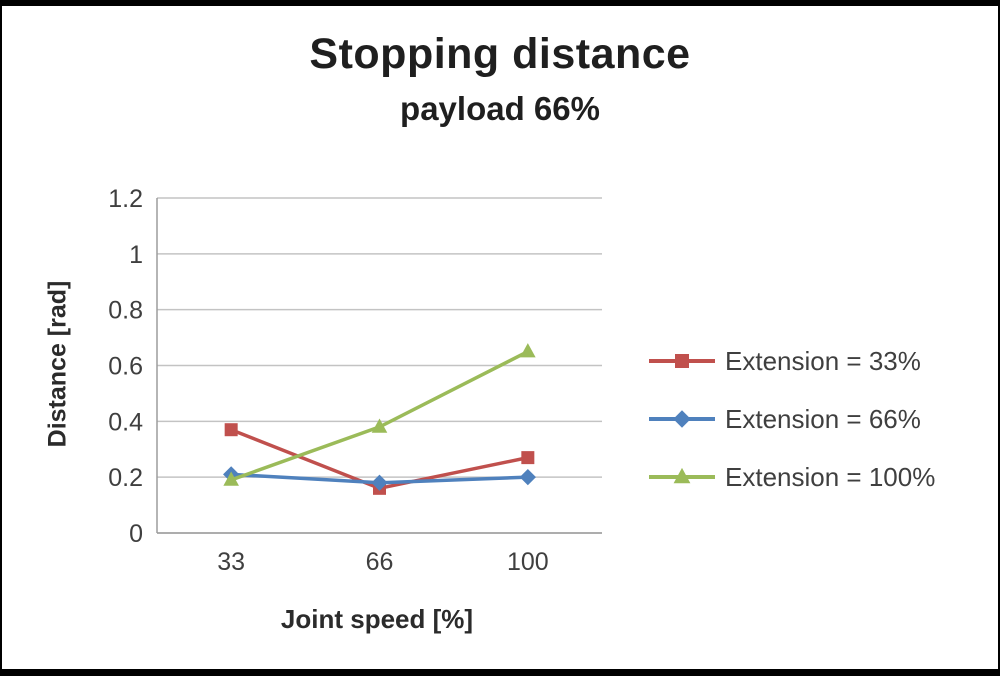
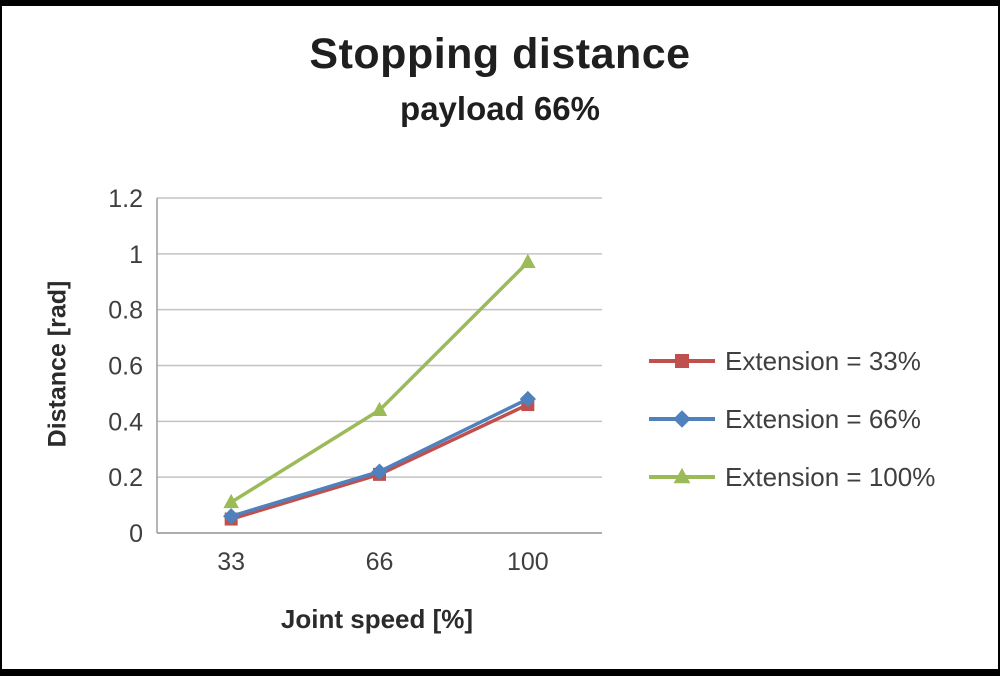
Extension = 33%/33: 0.37 -> 0.05
Extension = 66%/33: 0.21 -> 0.06
Extension = 100%/33: 0.19 -> 0.11
Extension = 33%/66: 0.16 -> 0.21
Extension = 66%/66: 0.18 -> 0.22
Extension = 100%/66: 0.38 -> 0.44
Extension = 33%/100: 0.27 -> 0.46
Extension = 66%/100: 0.20 -> 0.48
Extension = 100%/100: 0.65 -> 0.97
